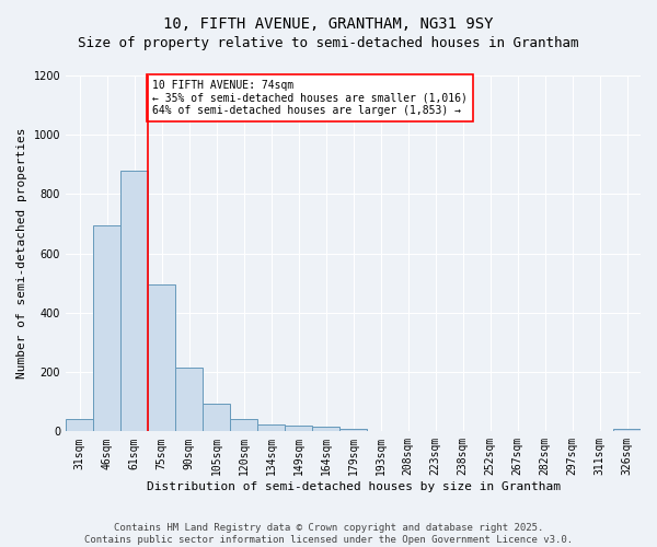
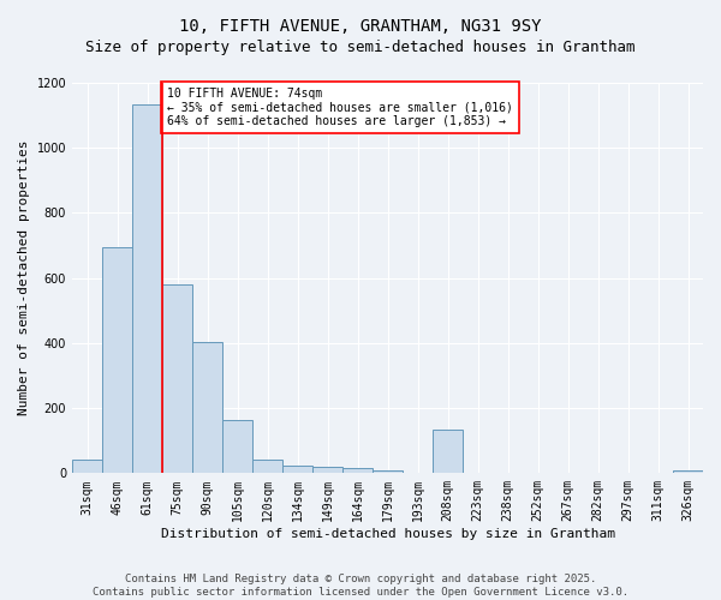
61sqm: 880 -> 1135
75sqm: 495 -> 580
90sqm: 215 -> 405
105sqm: 95 -> 165
208sqm: 2 -> 135
